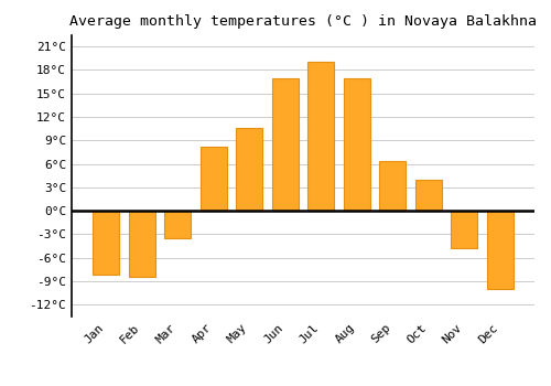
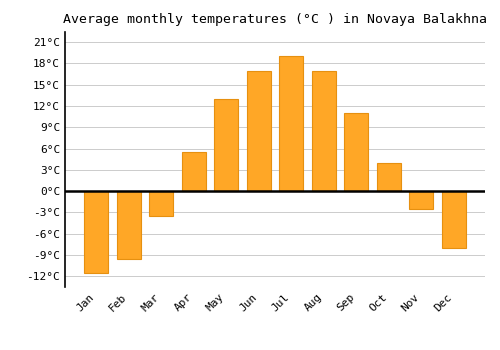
Jan: -8.2°C -> -11.5°C
Feb: -8.4°C -> -9.5°C
Apr: 8.2°C -> 5.5°C
May: 10.6°C -> 13.0°C
Sep: 6.4°C -> 11.0°C
Nov: -4.8°C -> -2.5°C
Dec: -10.0°C -> -8.0°C
